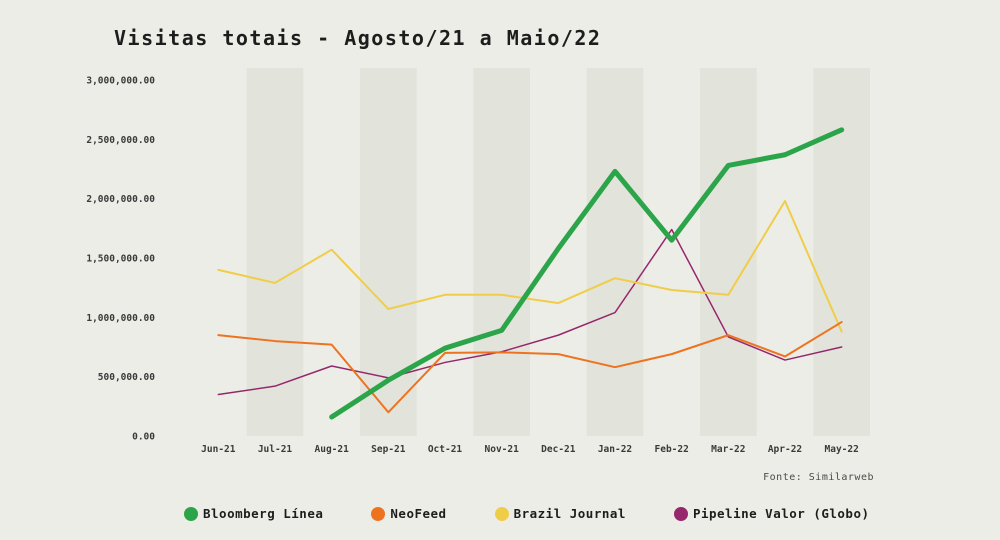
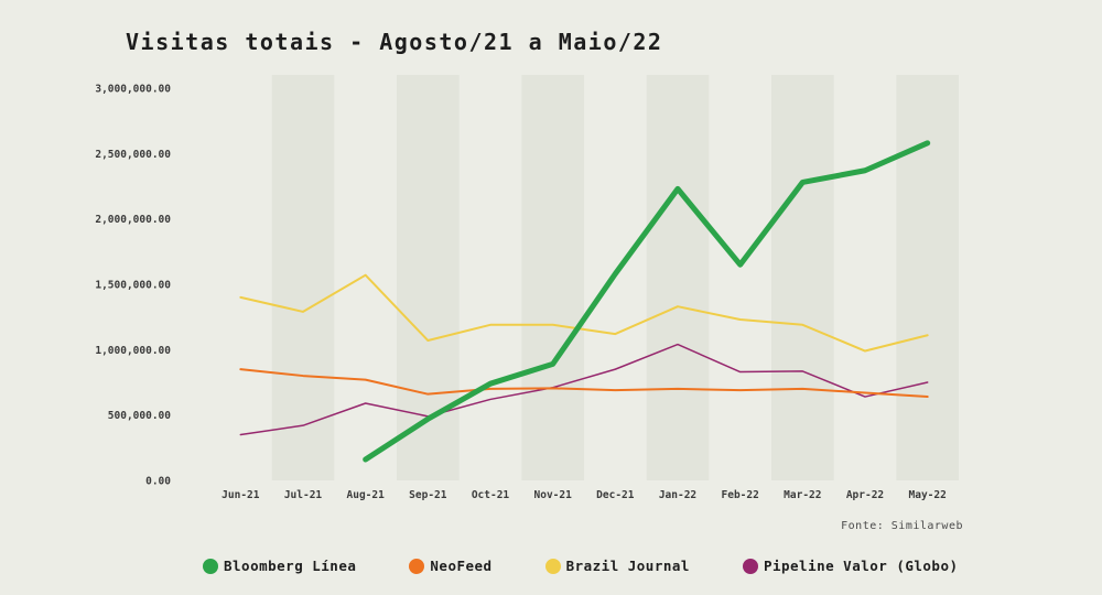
NeoFeed/Sep-21: 200000 -> 660000
NeoFeed/Jan-22: 580000 -> 700000
Pipeline Valor (Globo)/Feb-22: 1740000 -> 830000
NeoFeed/Mar-22: 850000 -> 700000
Brazil Journal/Apr-22: 1980000 -> 990000
NeoFeed/May-22: 960000 -> 640000
Brazil Journal/May-22: 880000 -> 1110000
